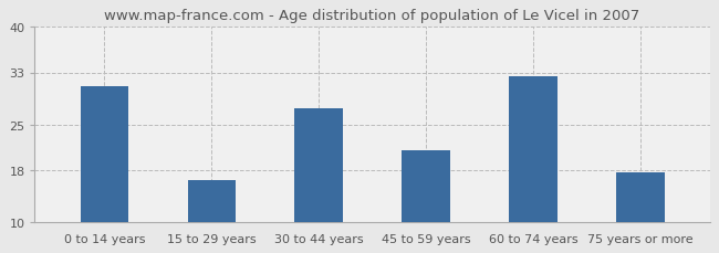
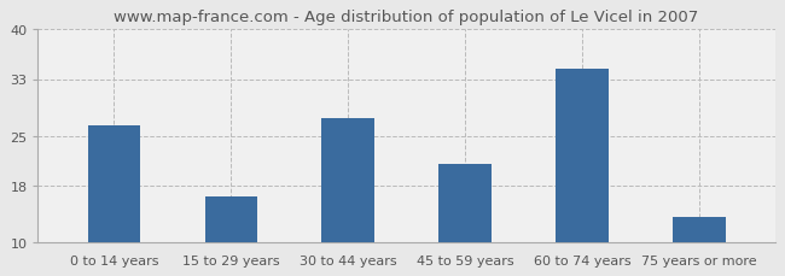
0 to 14 years: 30.8 -> 26.5
60 to 74 years: 32.4 -> 34.5
75 years or more: 17.6 -> 13.5
